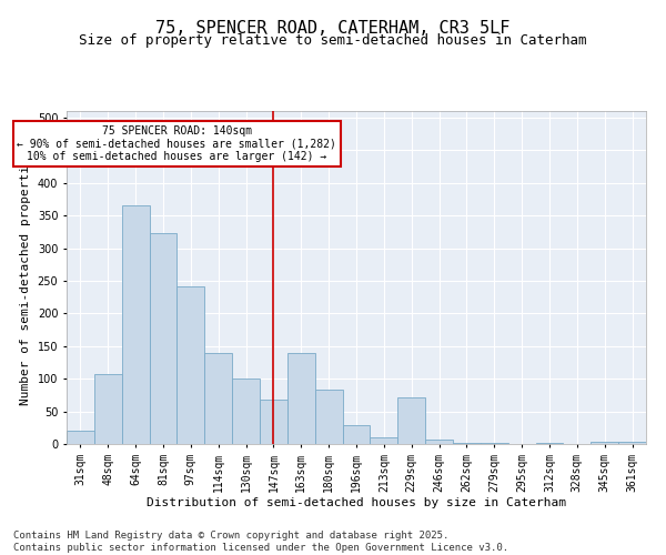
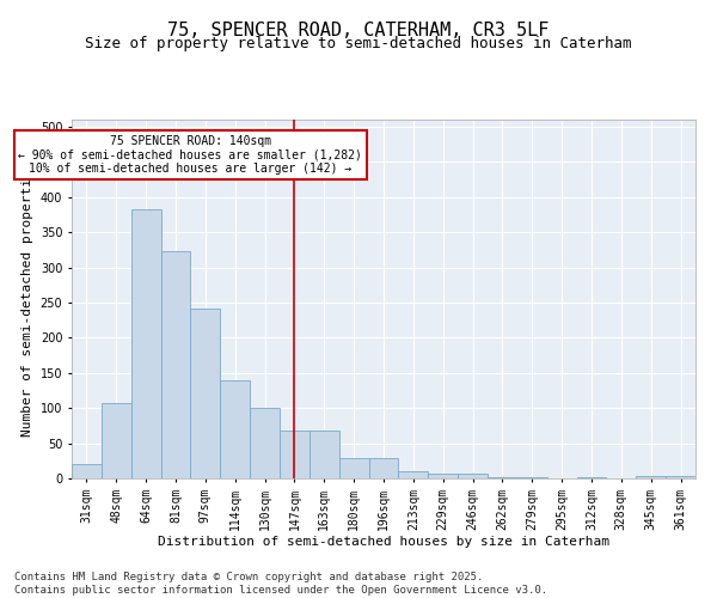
64sqm: 366 -> 383
163sqm: 140 -> 68
180sqm: 84 -> 29
229sqm: 72 -> 6
